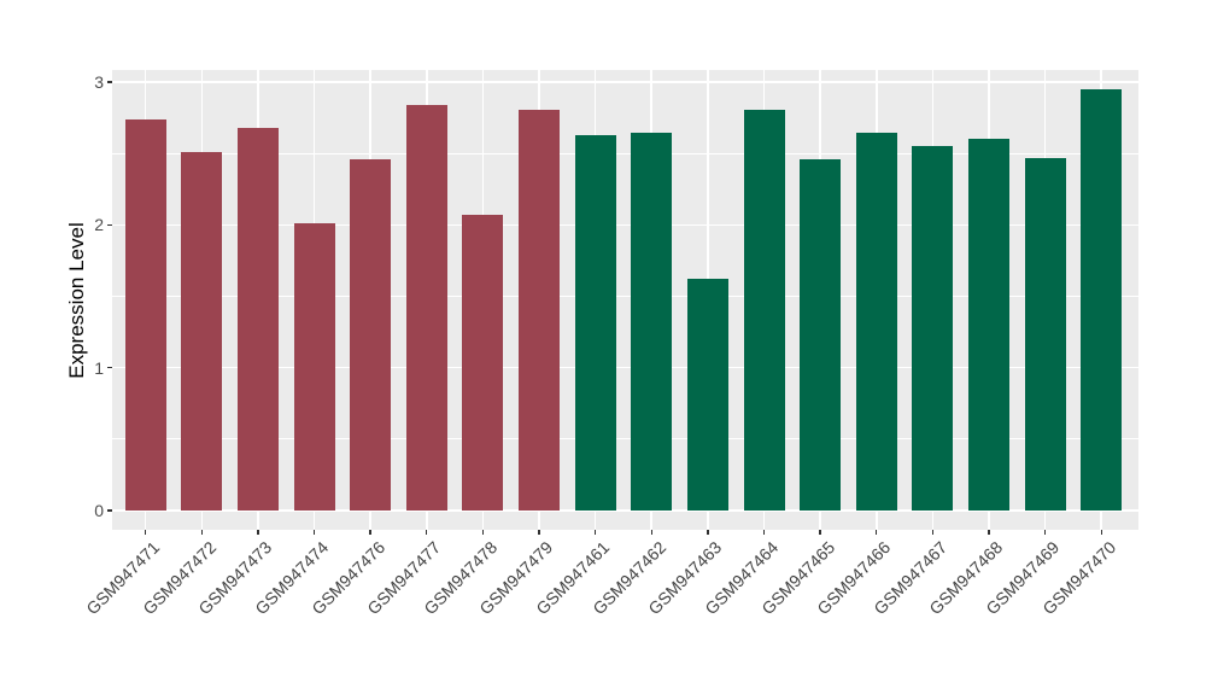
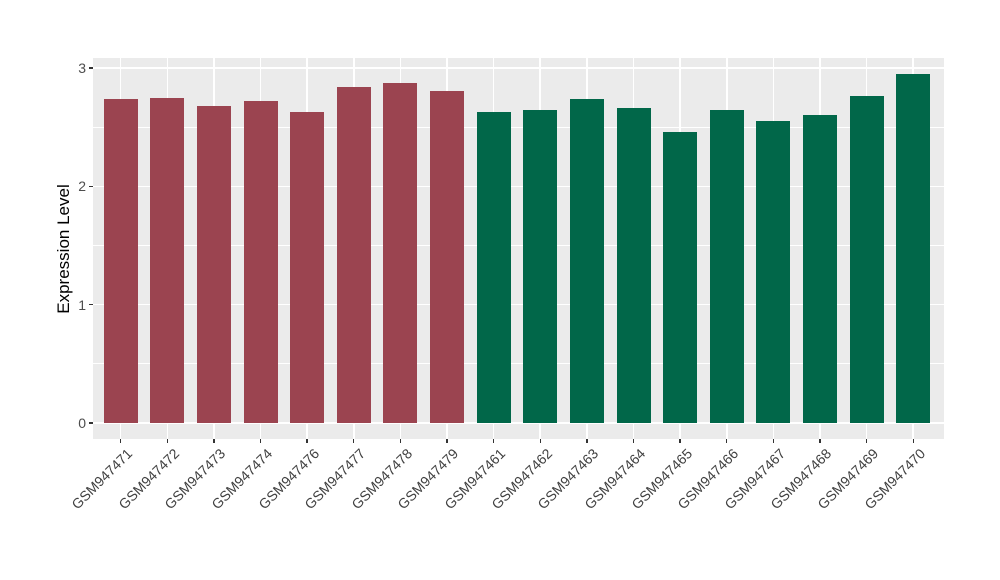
GSM947472: 2.51 -> 2.75
GSM947474: 2.01 -> 2.72
GSM947476: 2.46 -> 2.63
GSM947478: 2.07 -> 2.87
GSM947463: 1.62 -> 2.74
GSM947464: 2.81 -> 2.66
GSM947469: 2.47 -> 2.76
